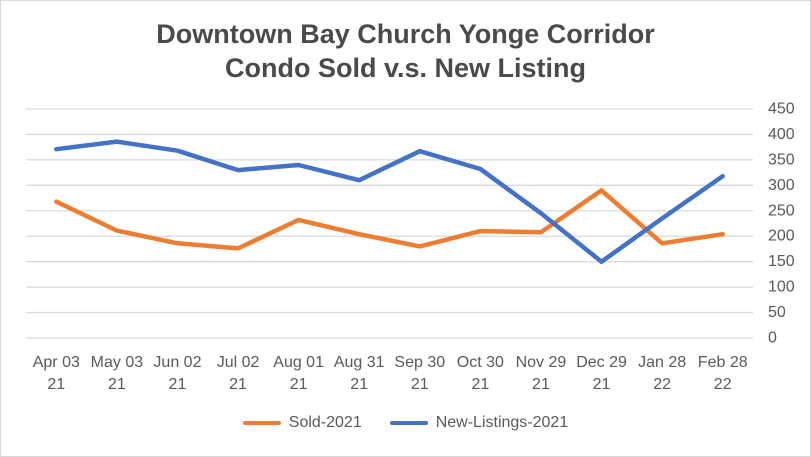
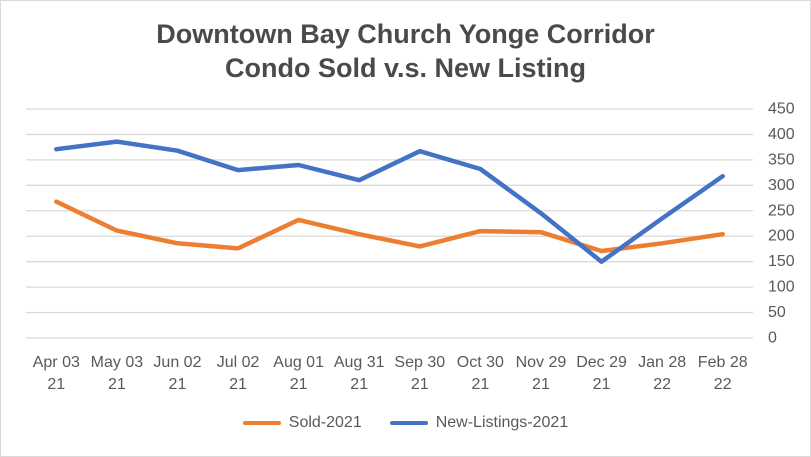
Sold-2021/Dec 29 21: 290 -> 170
